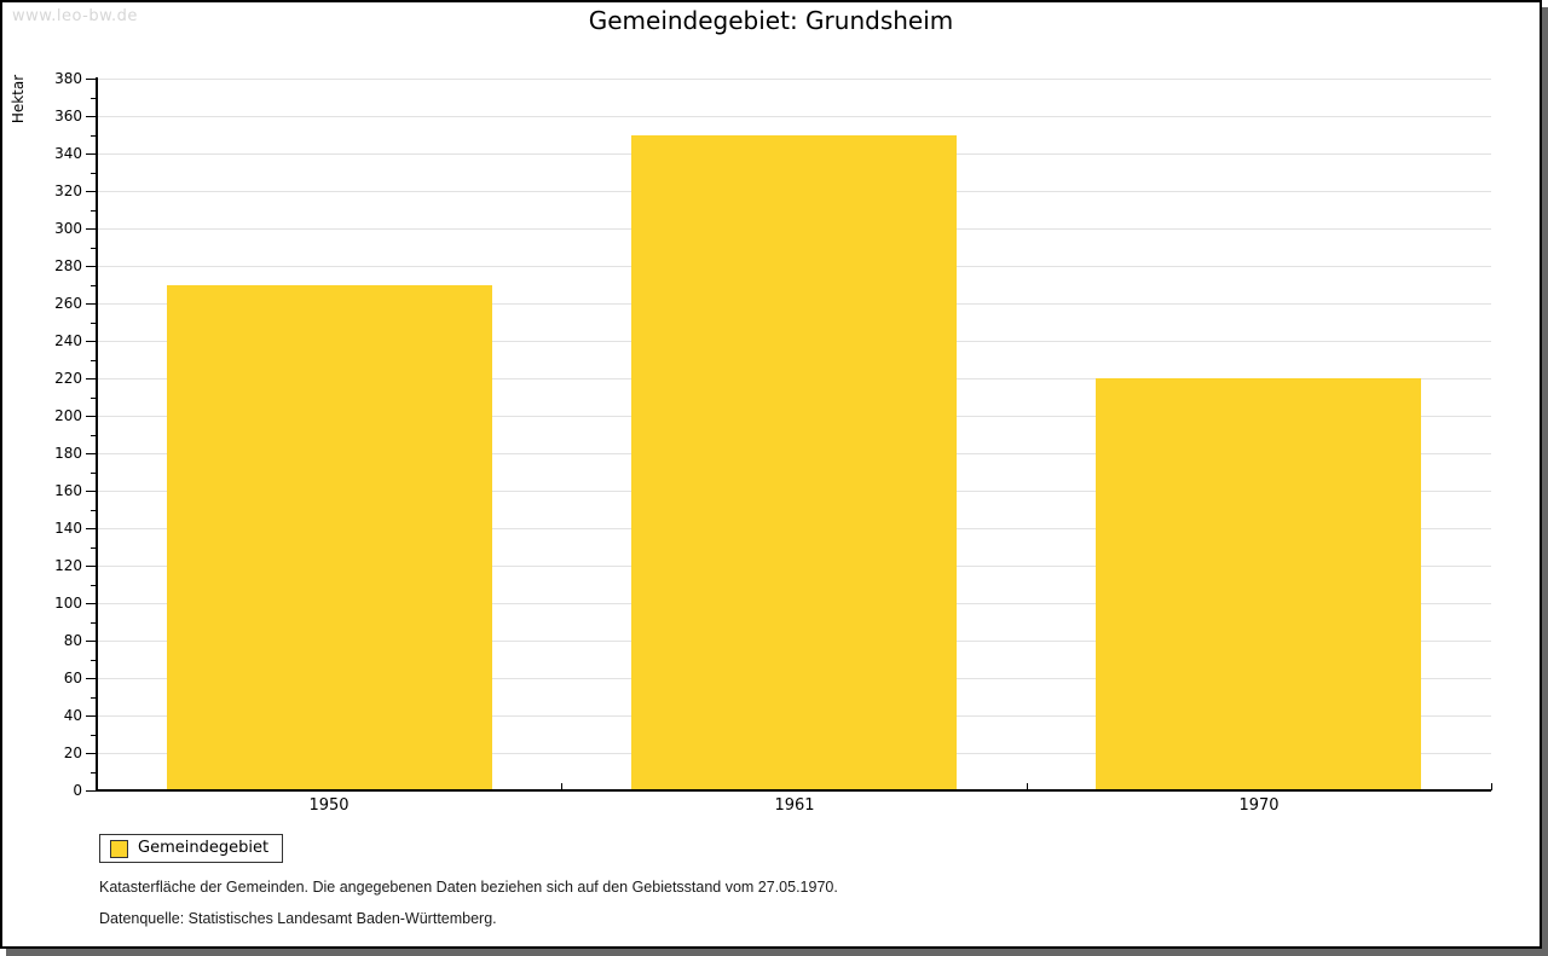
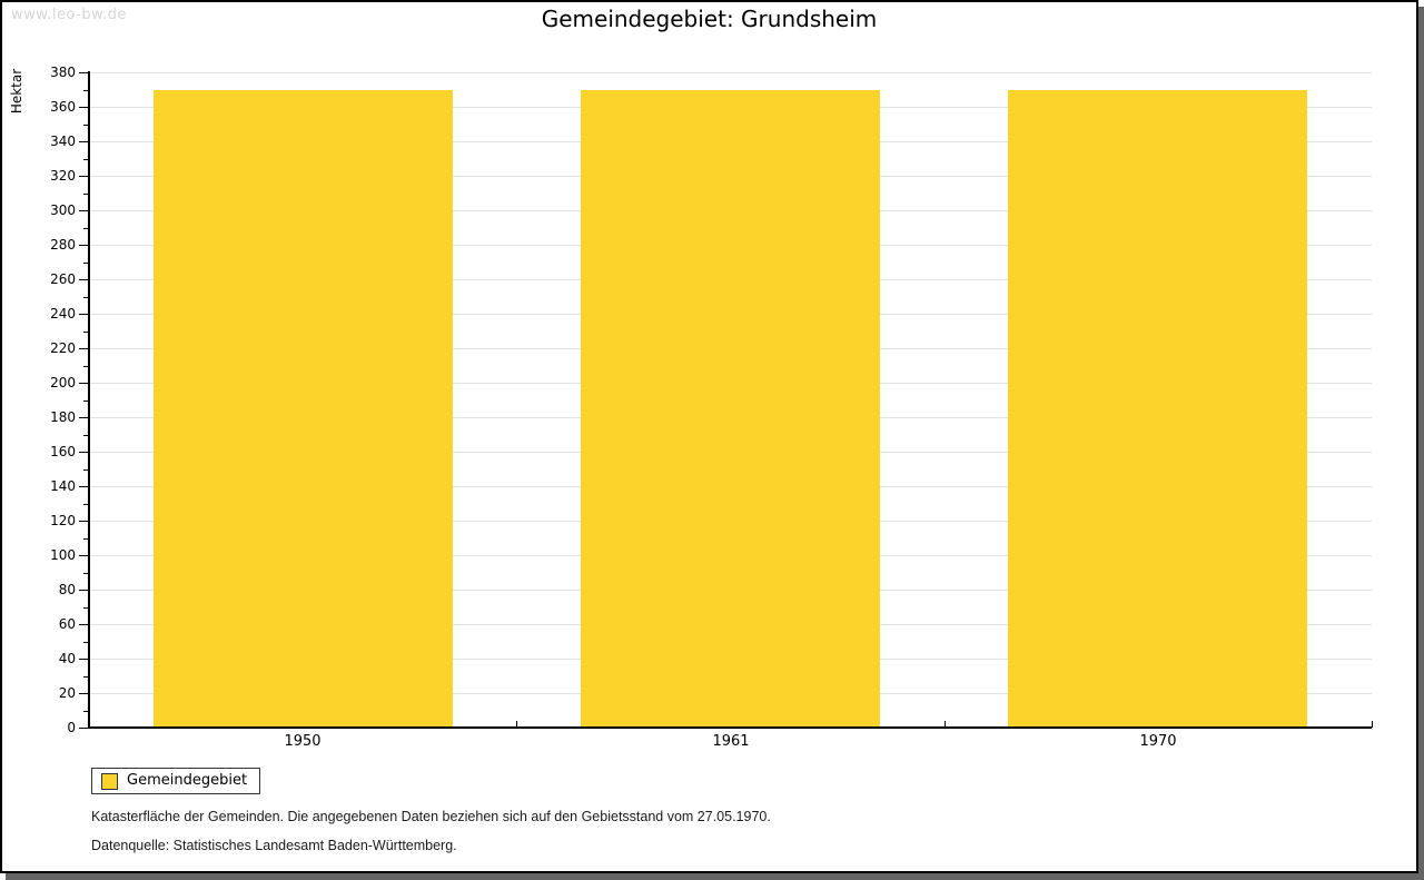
1950: 270 -> 370
1961: 350 -> 370
1970: 220 -> 370
